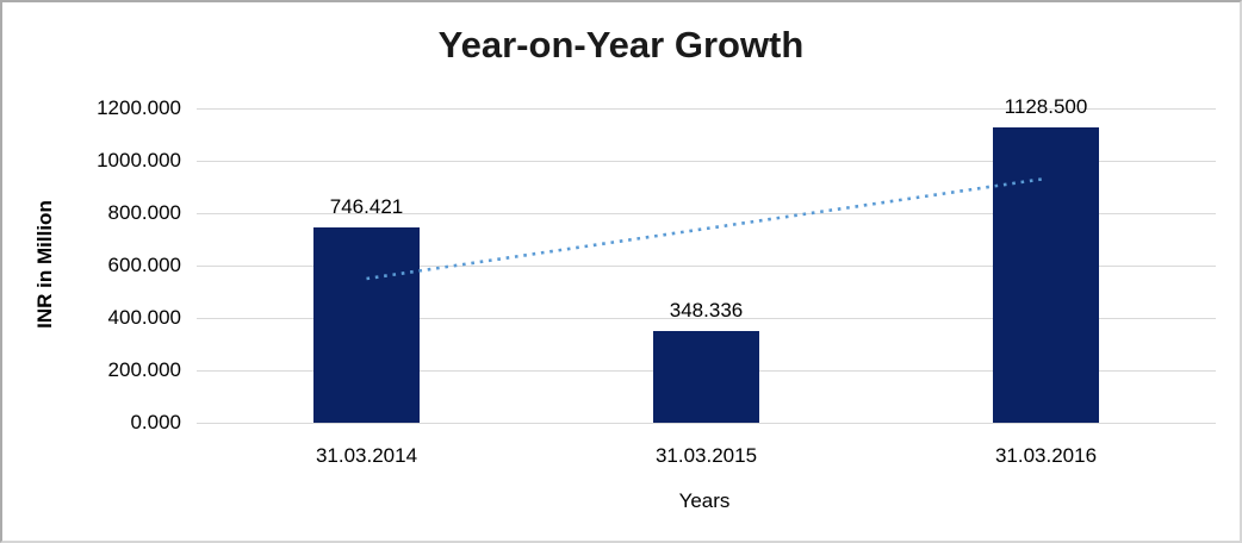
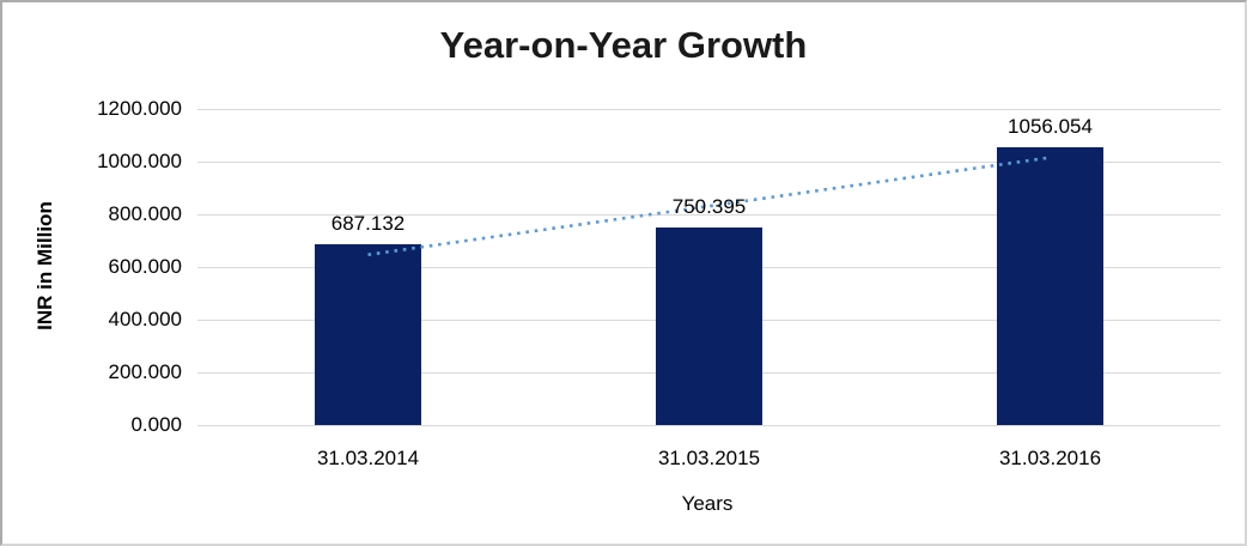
31.03.2014: 746.421 -> 687.132
31.03.2015: 348.336 -> 750.395
31.03.2016: 1128.500 -> 1056.054
